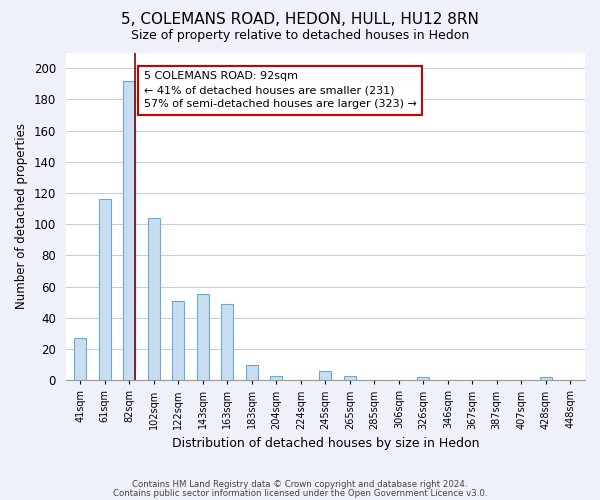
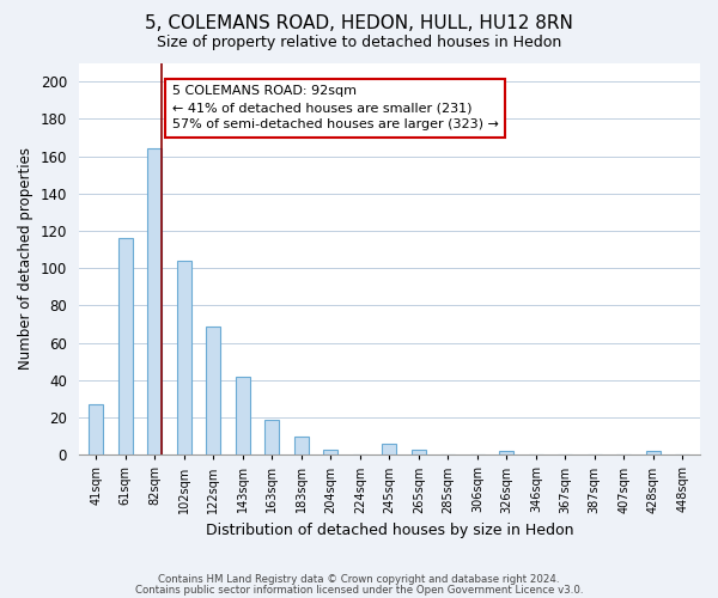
82sqm: 192 -> 164
122sqm: 51 -> 69
143sqm: 55 -> 42
163sqm: 49 -> 19
